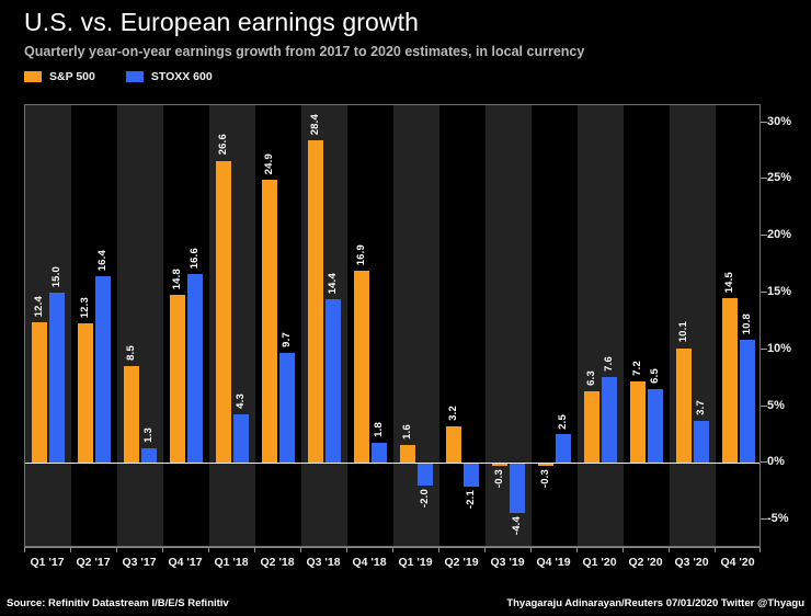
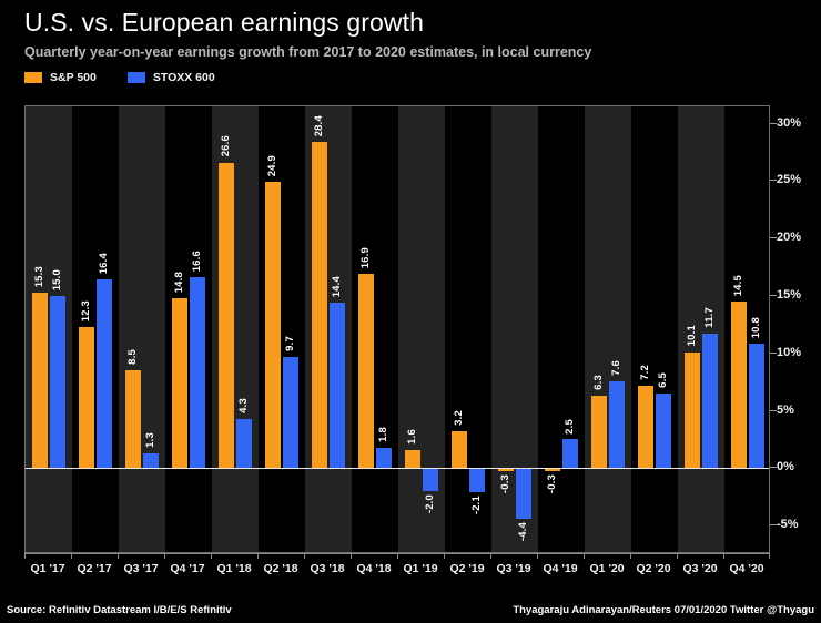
S&P 500/Q1 '17: 12.4 -> 15.3
STOXX 600/Q3 '20: 3.7 -> 11.7
